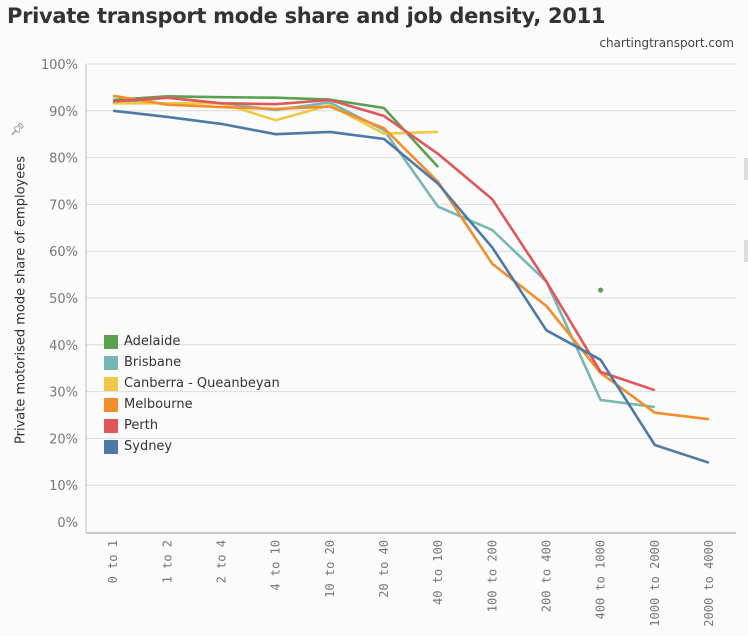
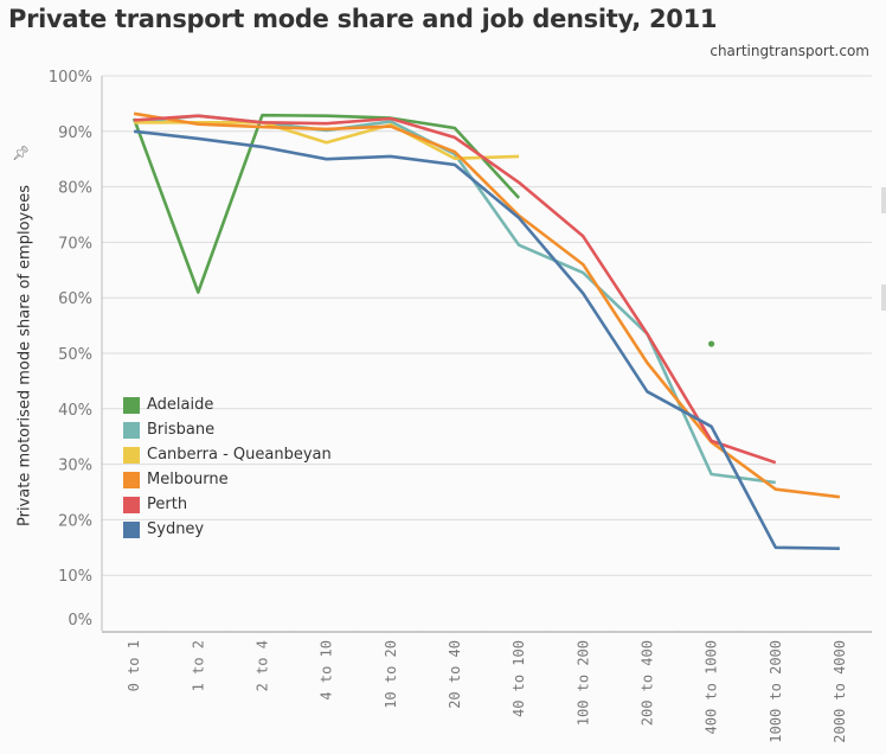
Adelaide/1 to 2: 93% -> 61%
Melbourne/100 to 200: 57% -> 66%
Sydney/1000 to 2000: 19% -> 15%
